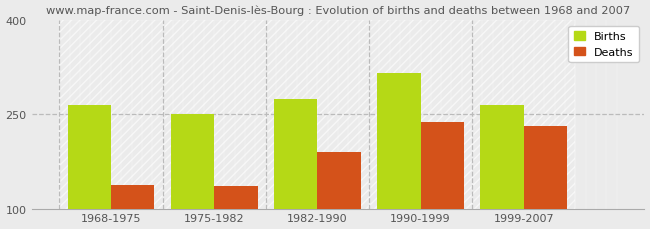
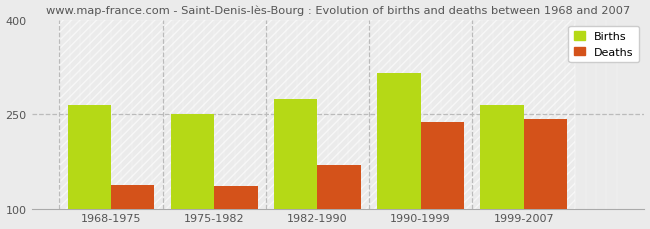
Deaths/1982-1990: 190 -> 170
Deaths/1999-2007: 232 -> 242
